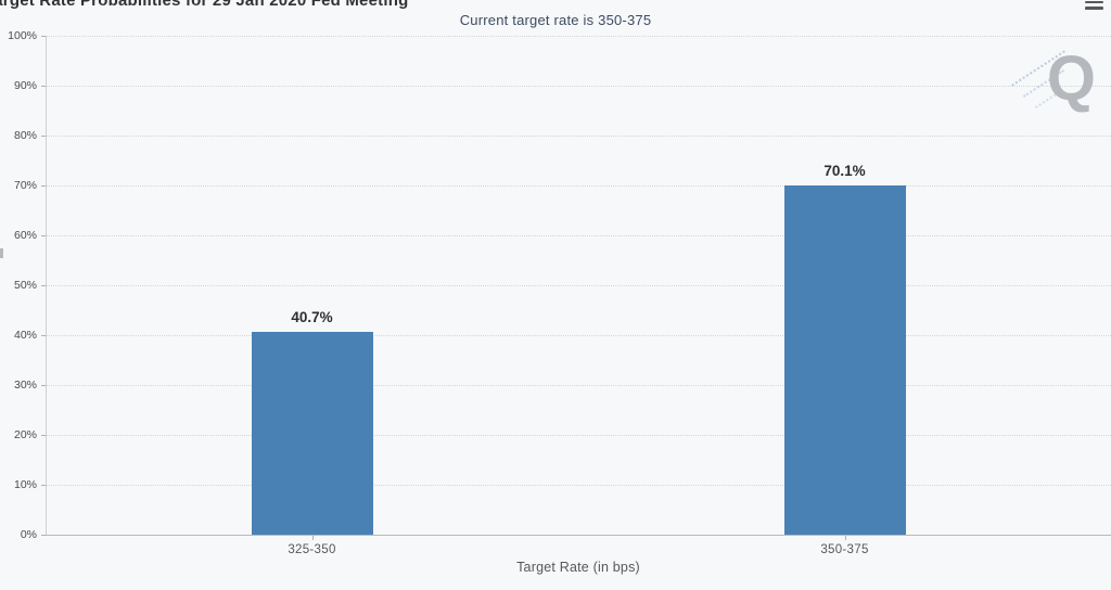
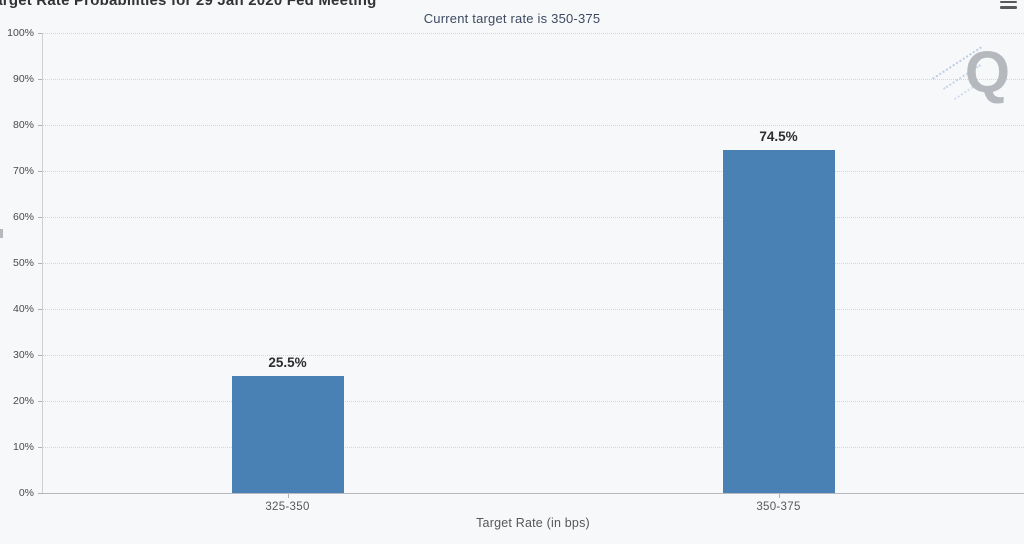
325-350: 40.7% -> 25.5%
350-375: 70.1% -> 74.5%
